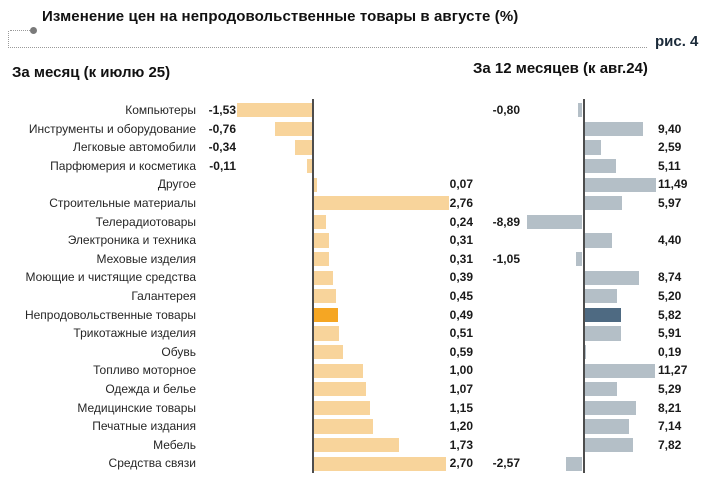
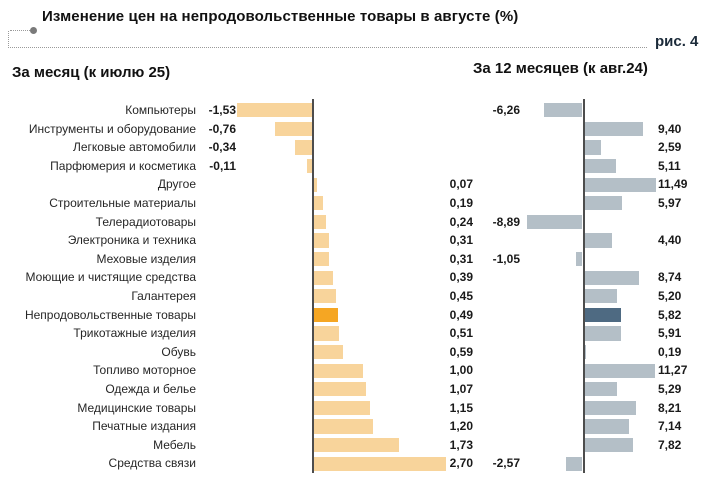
За 12 месяцев (к авг.24)/Компьютеры: -0,80 -> -6,26
За месяц (к июлю 25)/Строительные материалы: 2,76 -> 0,19
